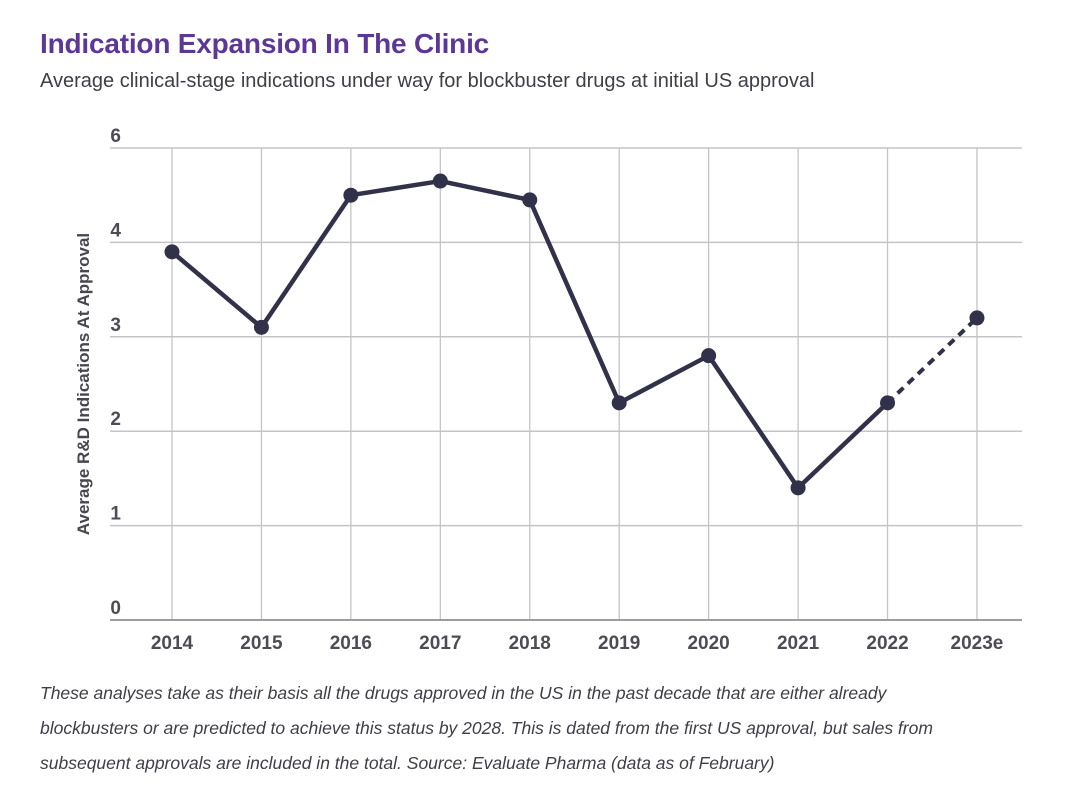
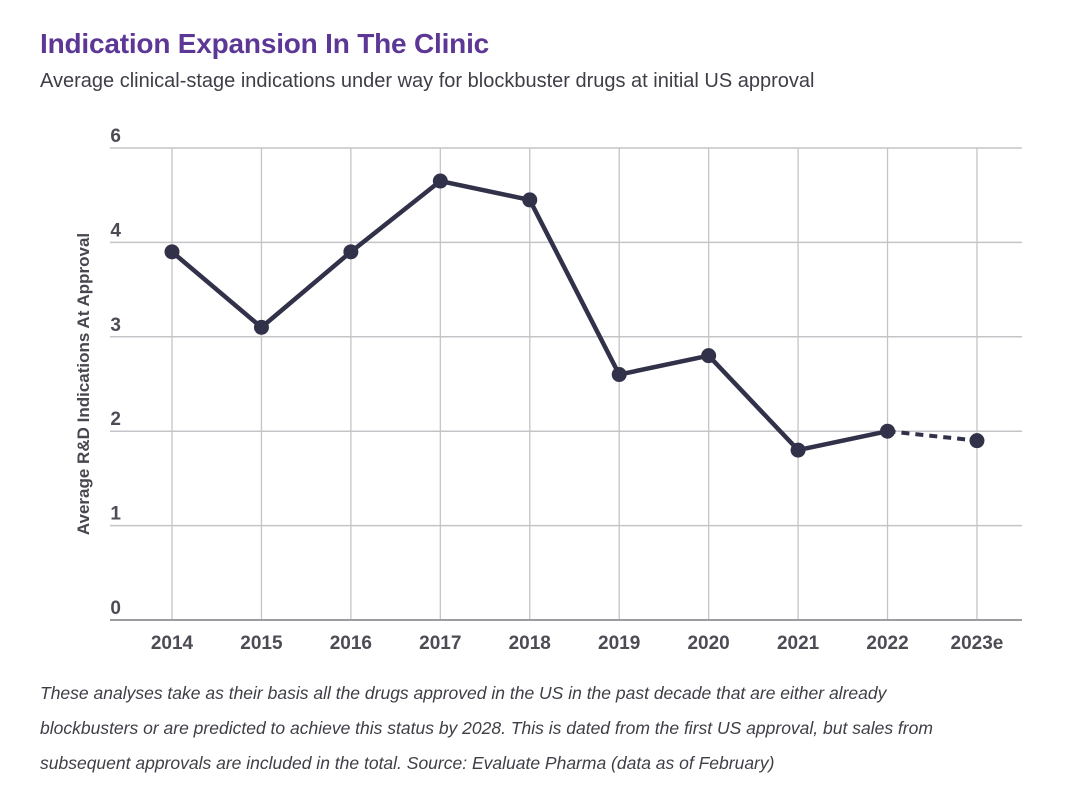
2016: 4.5 -> 3.9
2019: 2.3 -> 2.6
2021: 1.4 -> 1.8
2022: 2.3 -> 2.0
2023e: 3.2 -> 1.9
